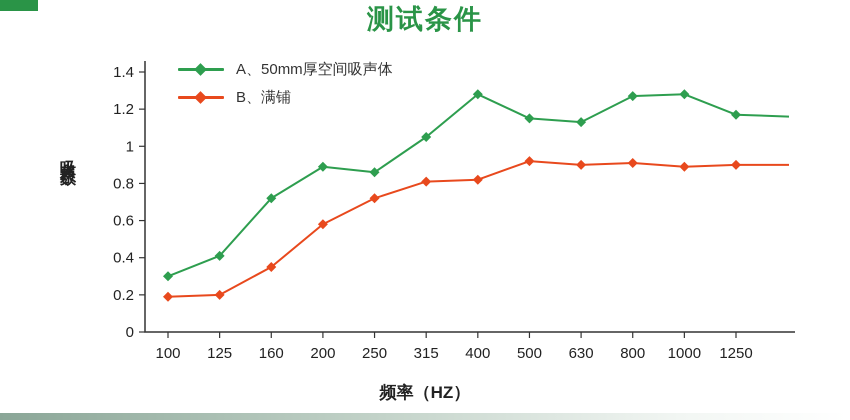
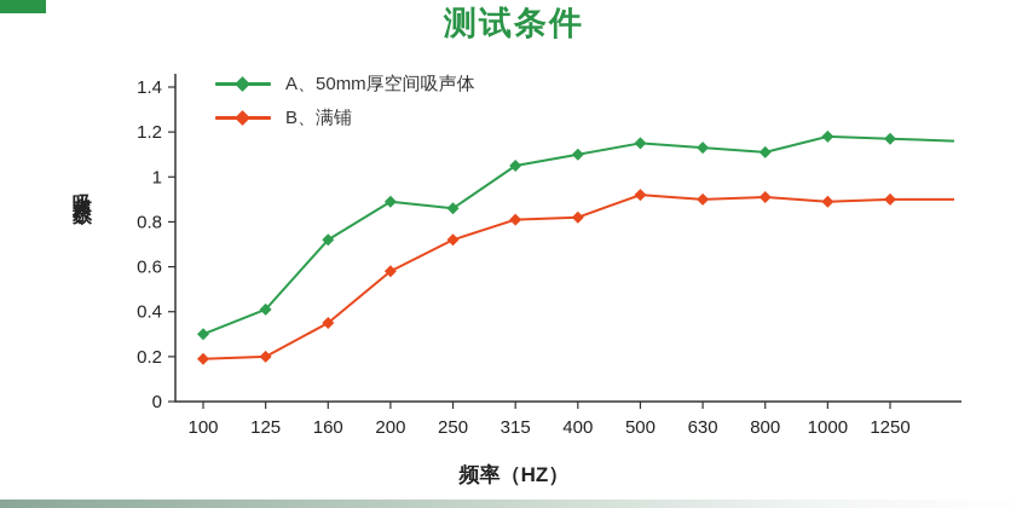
A、50mm厚空间吸声体/400: 1.28 -> 1.10
A、50mm厚空间吸声体/800: 1.27 -> 1.11
A、50mm厚空间吸声体/1000: 1.28 -> 1.18
